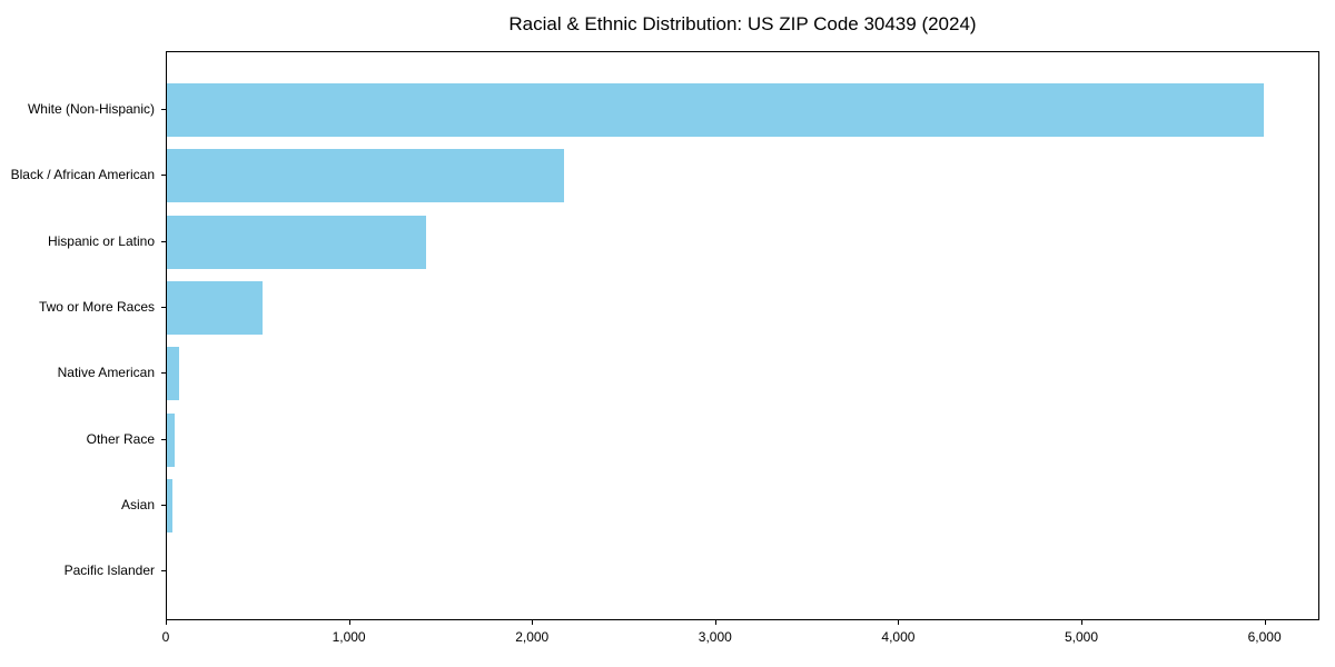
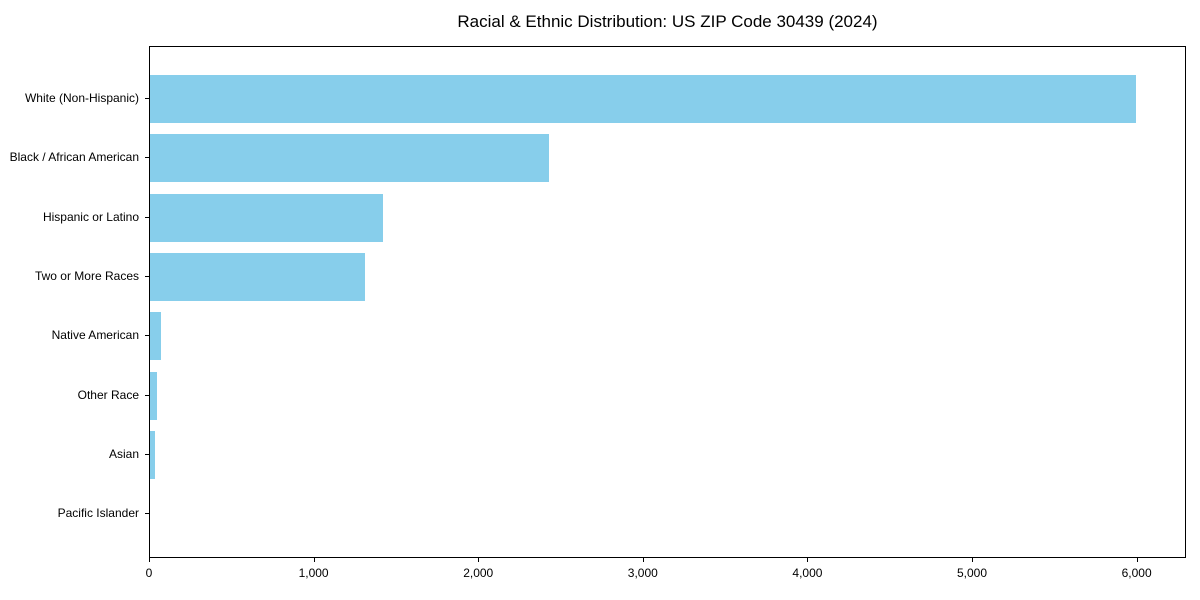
Black / African American: 2170 -> 2430
Two or More Races: 520 -> 1310
